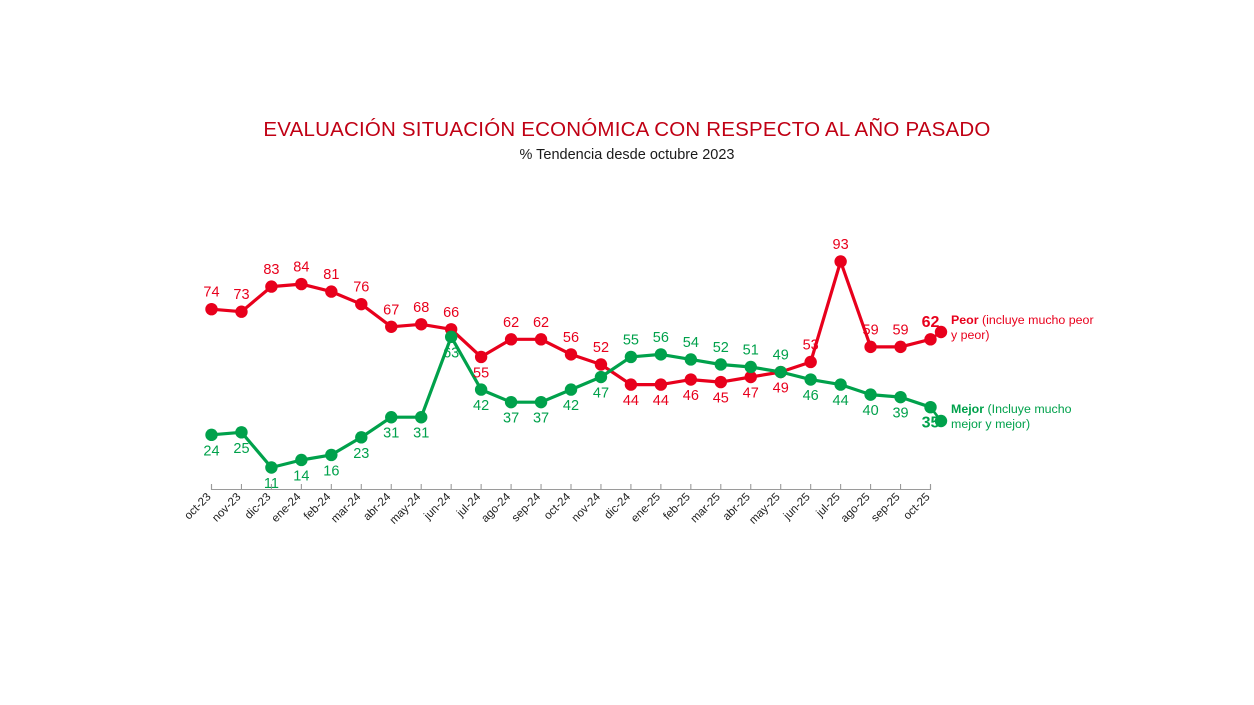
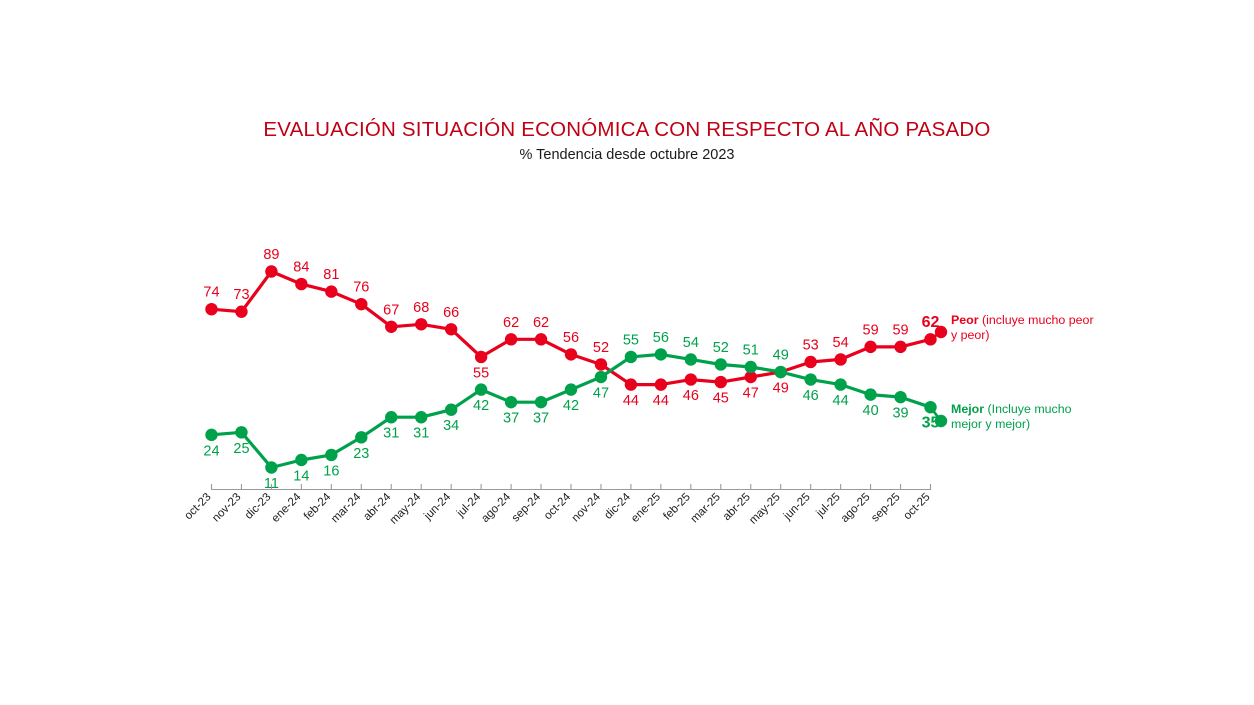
Peor/dic-23: 83 -> 89
Mejor/jun-24: 63 -> 34
Peor/jul-25: 93 -> 54
